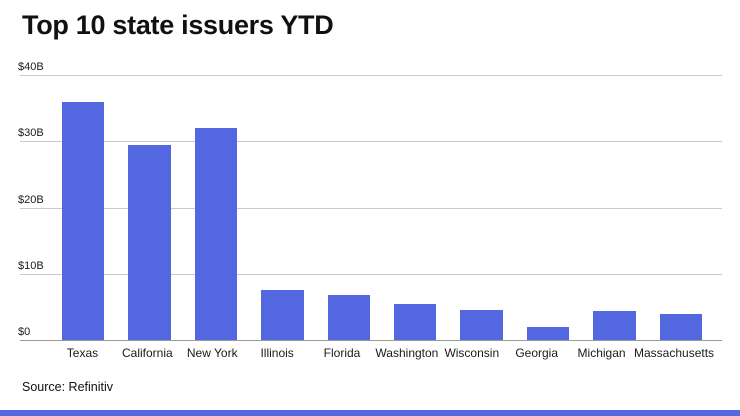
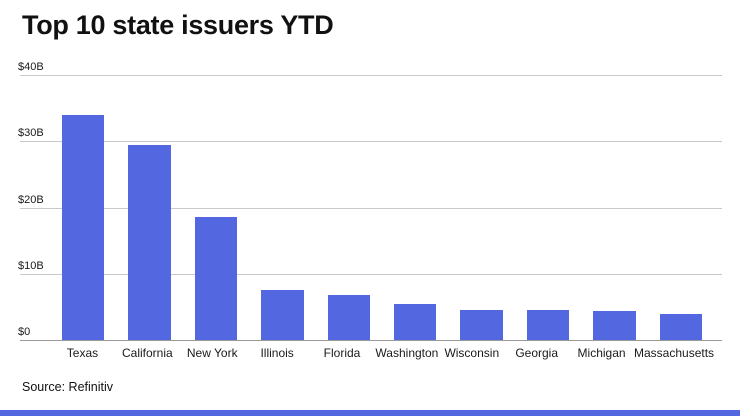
Texas: $36B -> $34B
New York: $32B -> $18B
Georgia: $2B -> $5B
